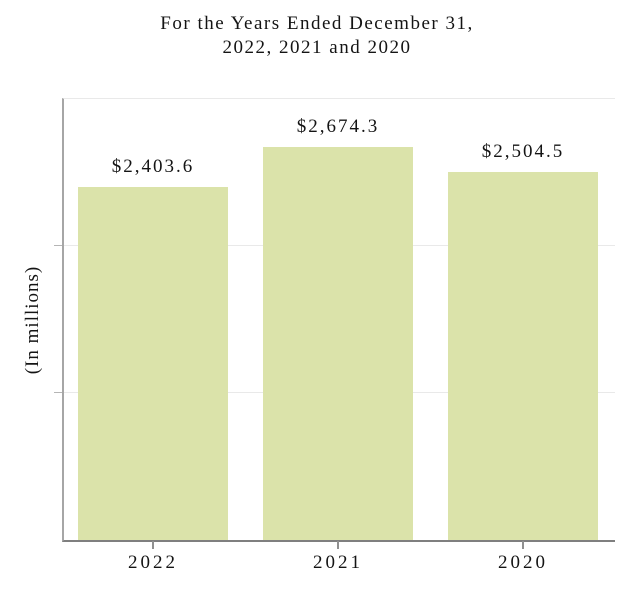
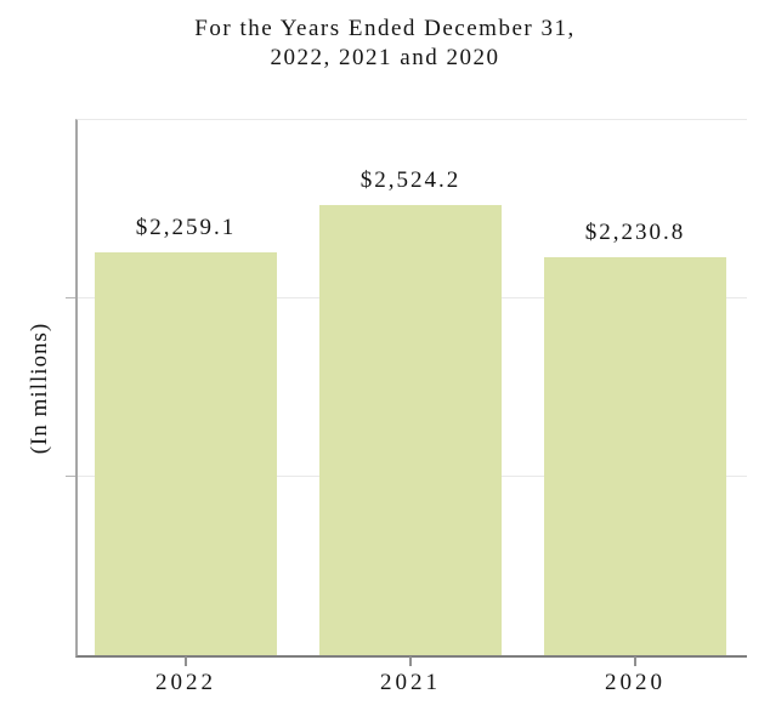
2022: $2,403.6 -> $2,259.1
2021: $2,674.3 -> $2,524.2
2020: $2,504.5 -> $2,230.8
